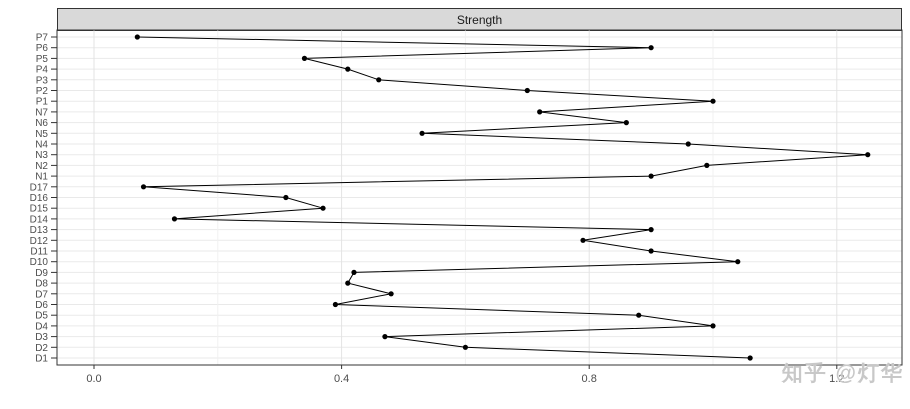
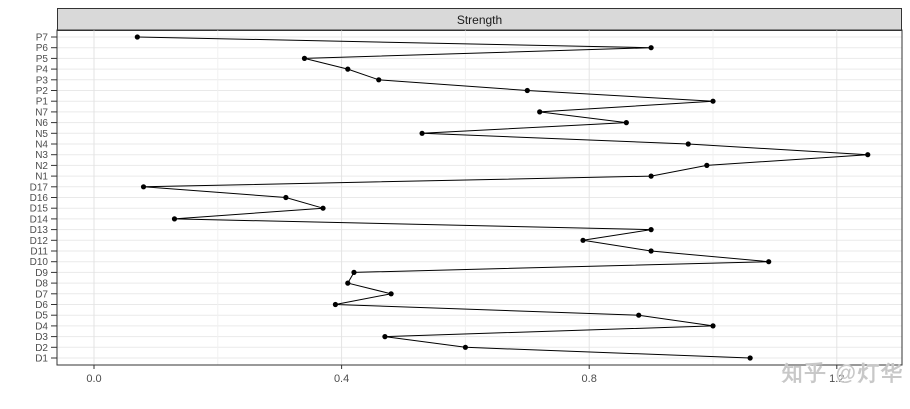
D10: 1.04 -> 1.09
